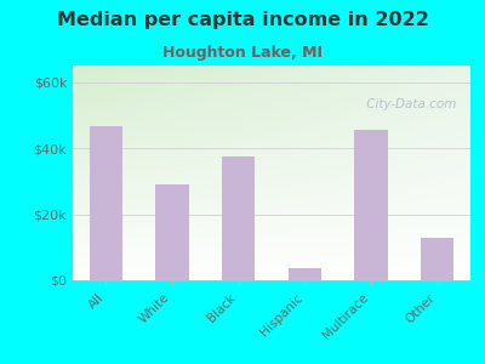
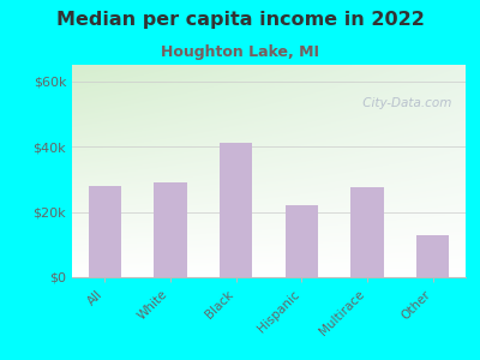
All: $46.5k -> $28.0k
Black: $37.5k -> $41.0k
Hispanic: $3.5k -> $22.0k
Multirace: $45.5k -> $27.5k
